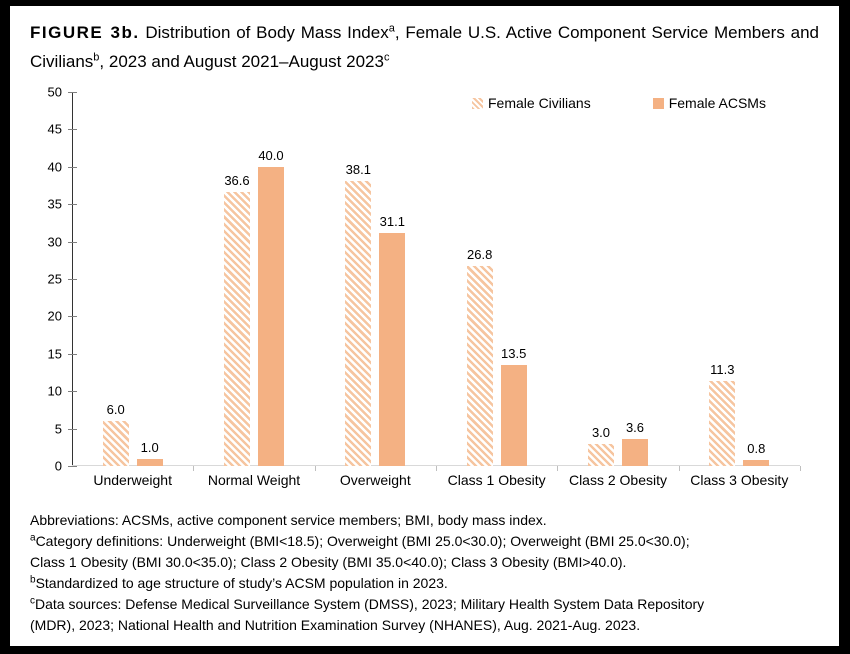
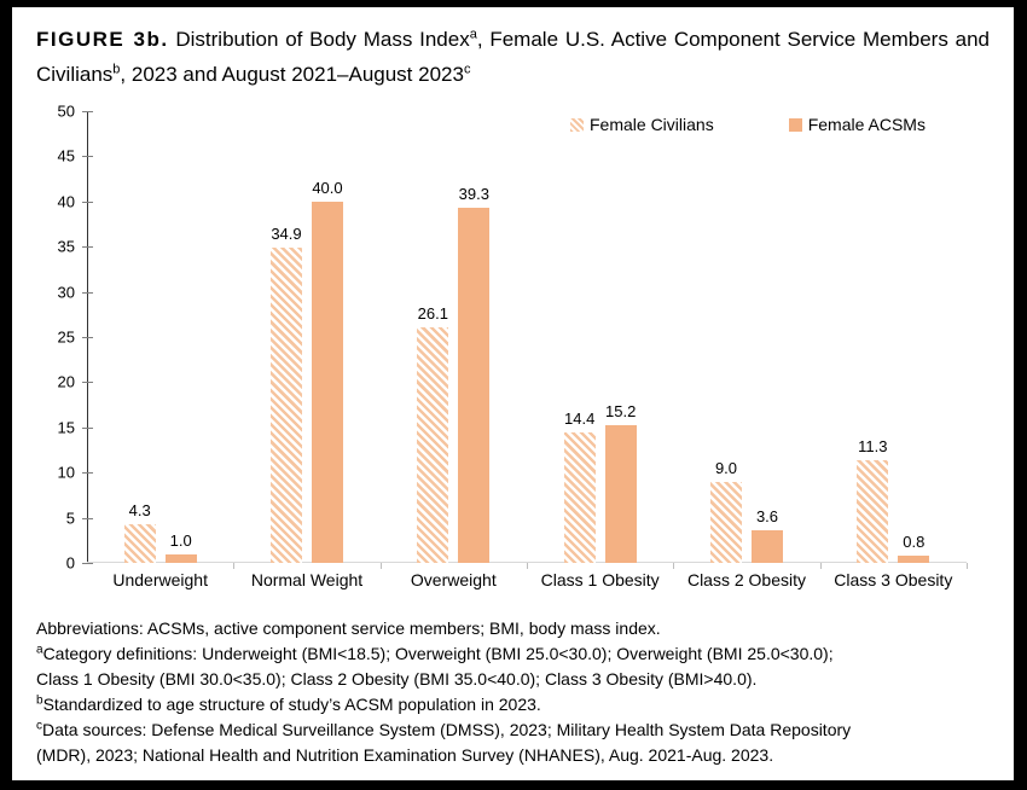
Female Civilians/Underweight: 6.0 -> 4.3
Female Civilians/Normal Weight: 36.6 -> 34.9
Female Civilians/Overweight: 38.1 -> 26.1
Female ACSMs/Overweight: 31.1 -> 39.3
Female Civilians/Class 1 Obesity: 26.8 -> 14.4
Female ACSMs/Class 1 Obesity: 13.5 -> 15.2
Female Civilians/Class 2 Obesity: 3.0 -> 9.0
